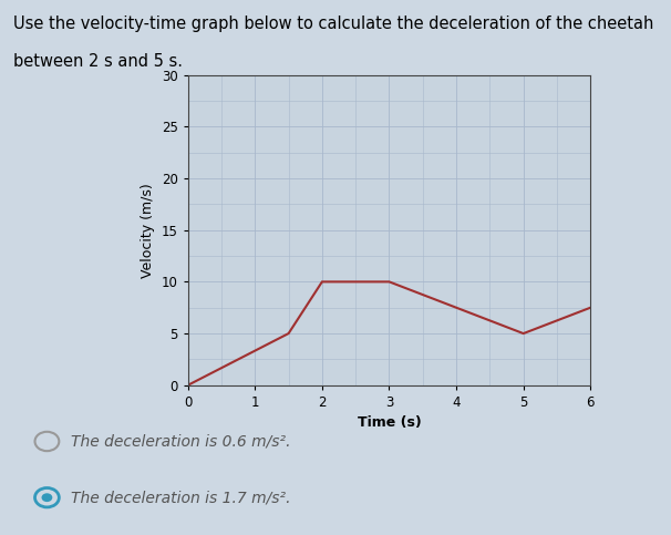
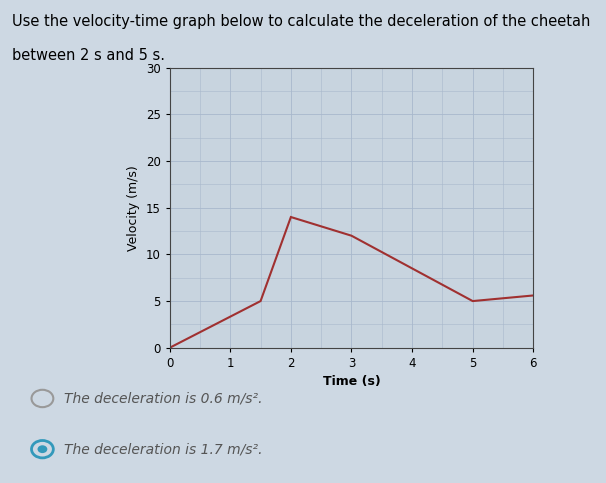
2: 10.0 -> 14.0
3: 10.0 -> 12.0
6: 7.5 -> 5.6
